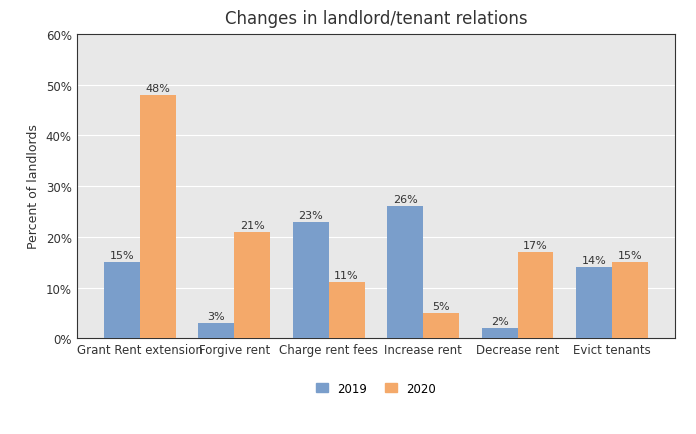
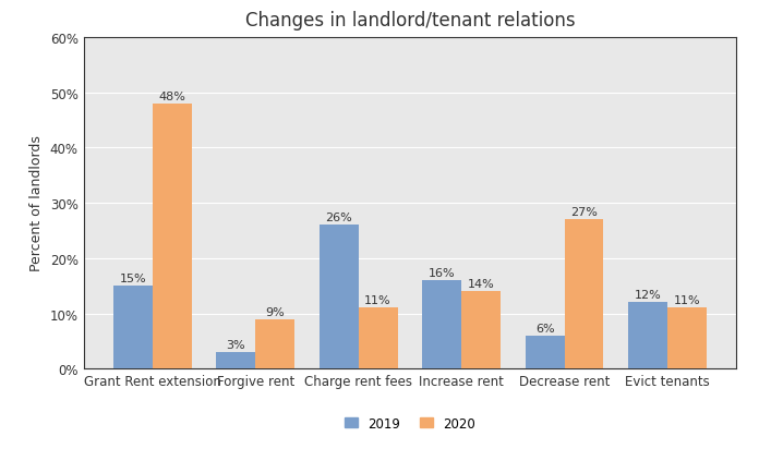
2020/Forgive rent: 21% -> 9%
2019/Charge rent fees: 23% -> 26%
2019/Increase rent: 26% -> 16%
2020/Increase rent: 5% -> 14%
2019/Decrease rent: 2% -> 6%
2020/Decrease rent: 17% -> 27%
2019/Evict tenants: 14% -> 12%
2020/Evict tenants: 15% -> 11%
